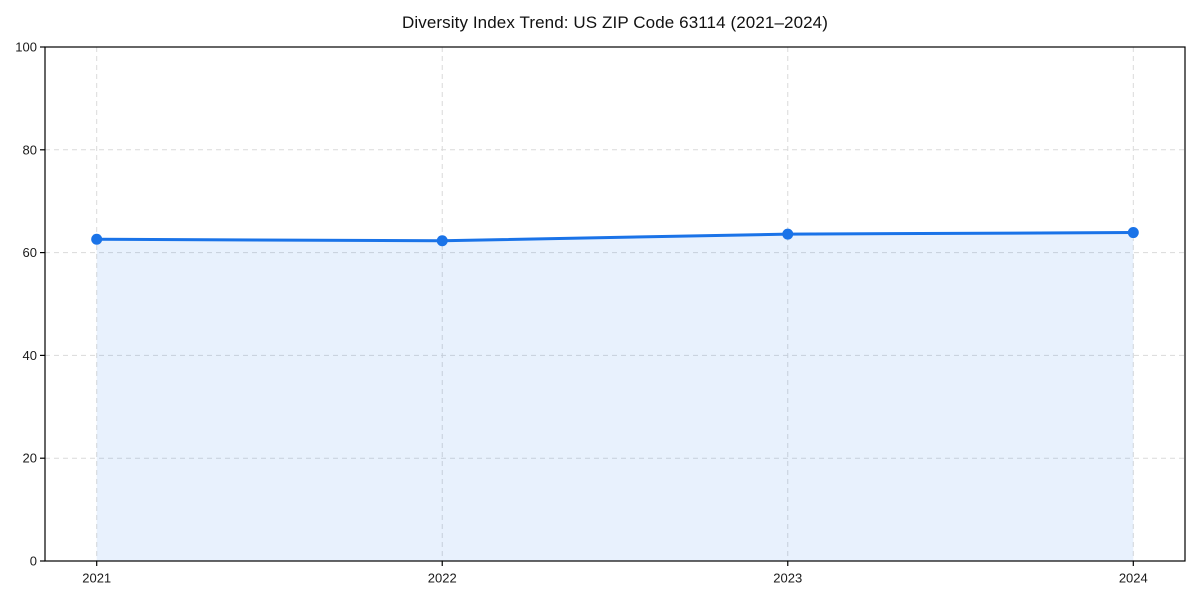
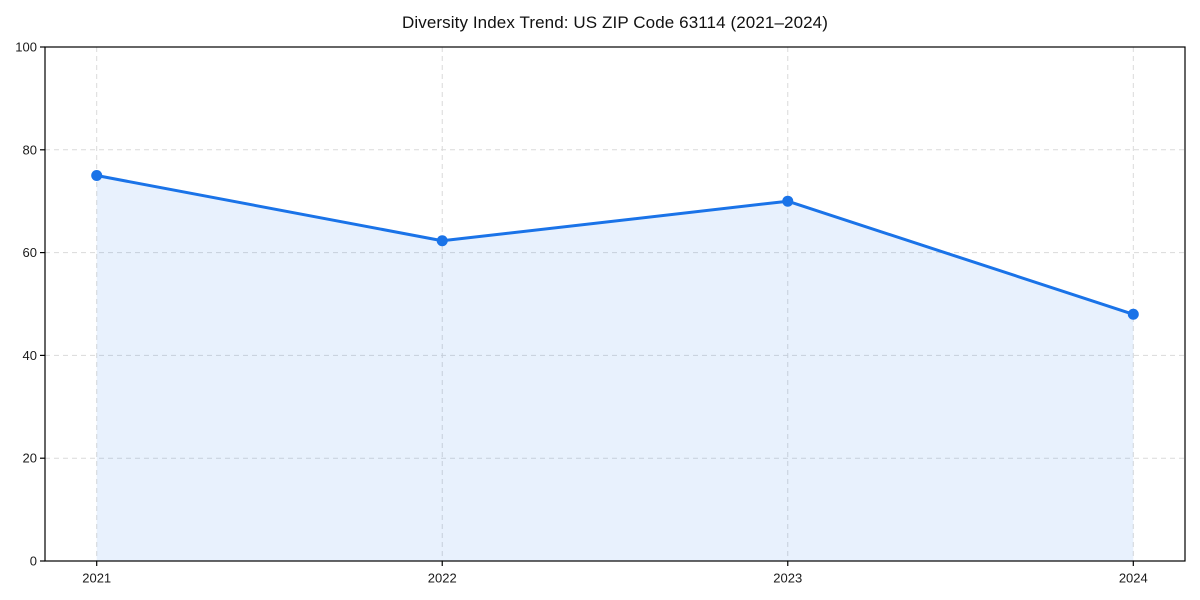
2021: 63 -> 75
2023: 64 -> 70
2024: 64 -> 48
